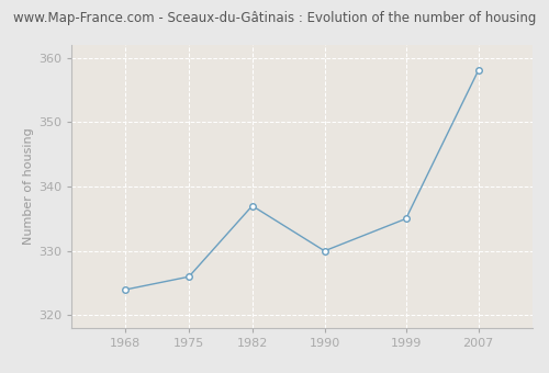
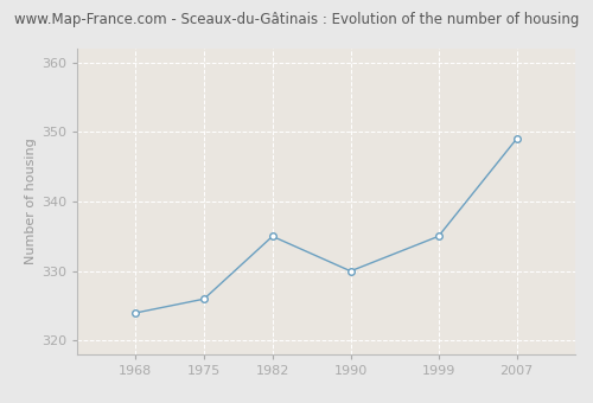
1982: 337 -> 335
2007: 358 -> 349
